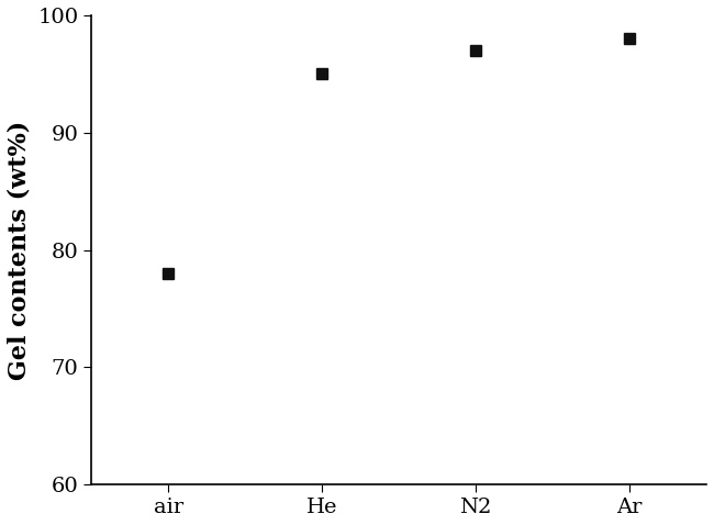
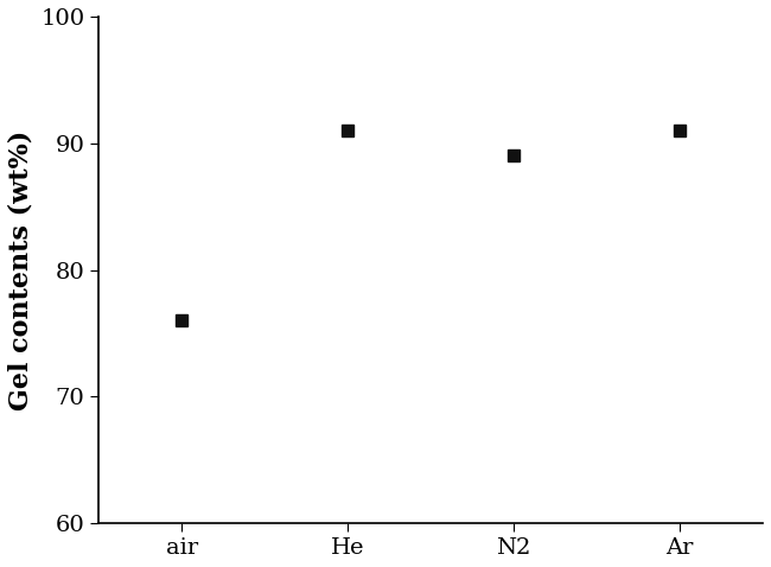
air: 78 -> 76
He: 95 -> 91
N2: 97 -> 89
Ar: 98 -> 91
